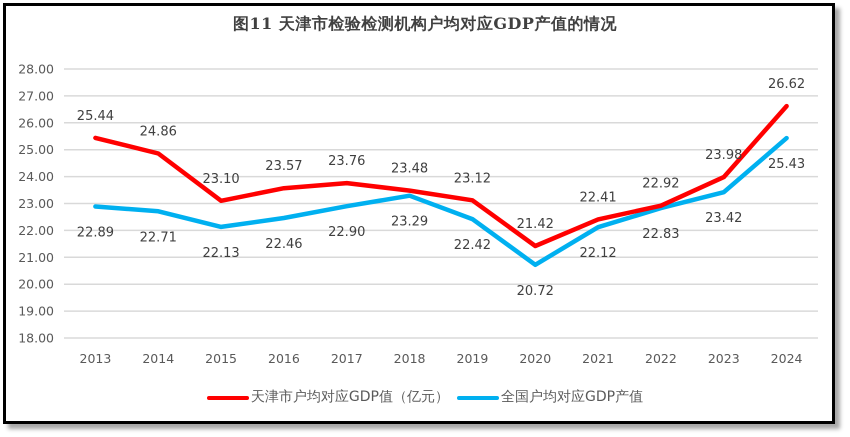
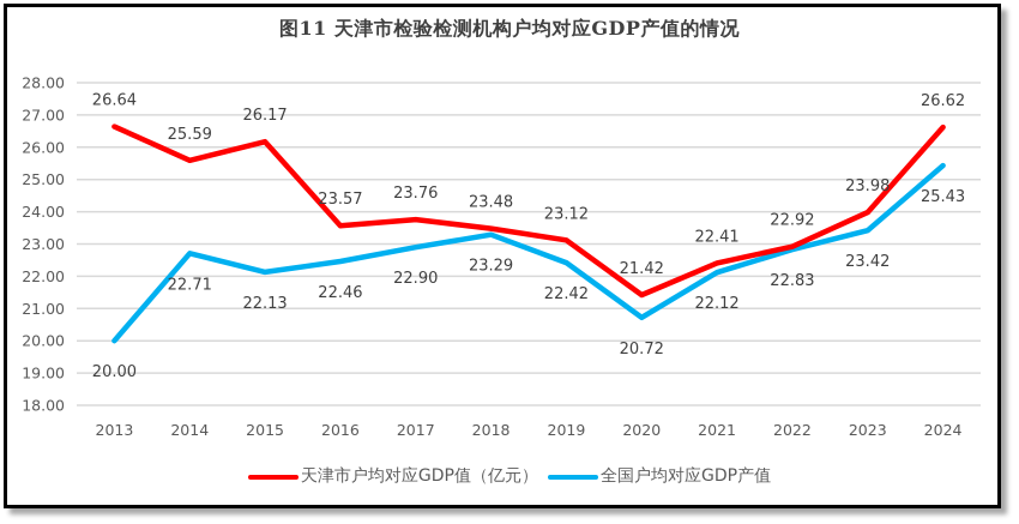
天津市户均对应GDP值（亿元）/2013: 25.44 -> 26.64
全国户均对应GDP产值/2013: 22.89 -> 20.00
天津市户均对应GDP值（亿元）/2014: 24.86 -> 25.59
天津市户均对应GDP值（亿元）/2015: 23.10 -> 26.17
